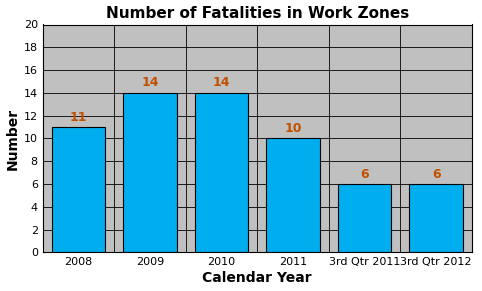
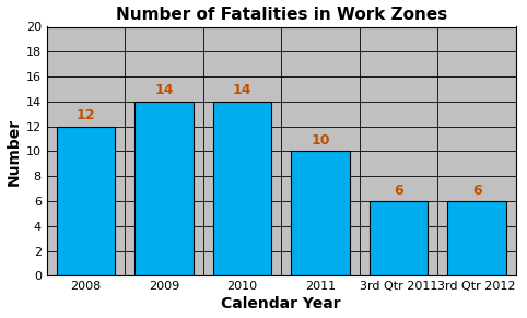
2008: 11 -> 12
